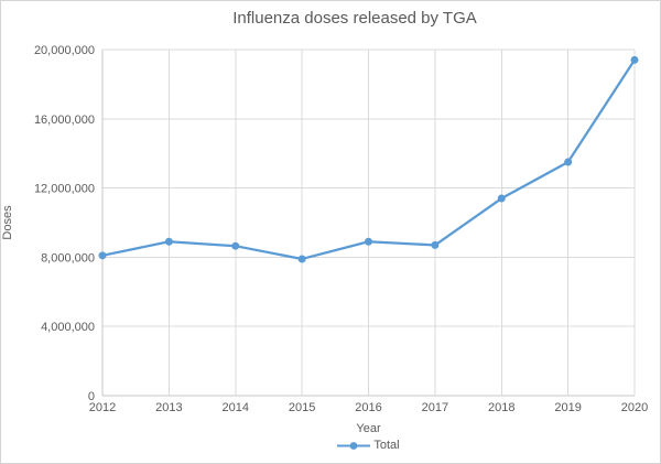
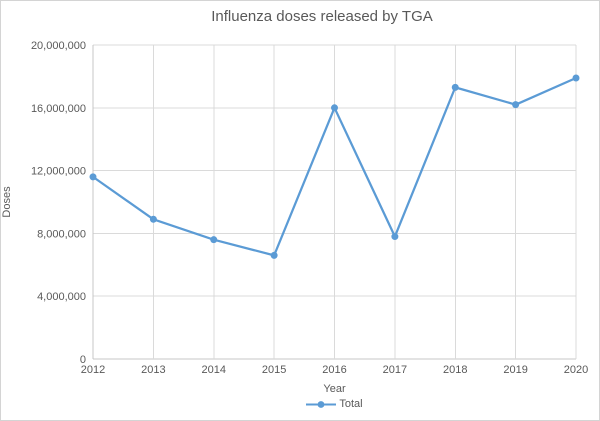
2012: 8100000 -> 11600000
2014: 8600000 -> 7600000
2015: 7900000 -> 6600000
2016: 8900000 -> 16000000
2017: 8700000 -> 7800000
2018: 11400000 -> 17300000
2019: 13500000 -> 16200000
2020: 19400000 -> 17900000
